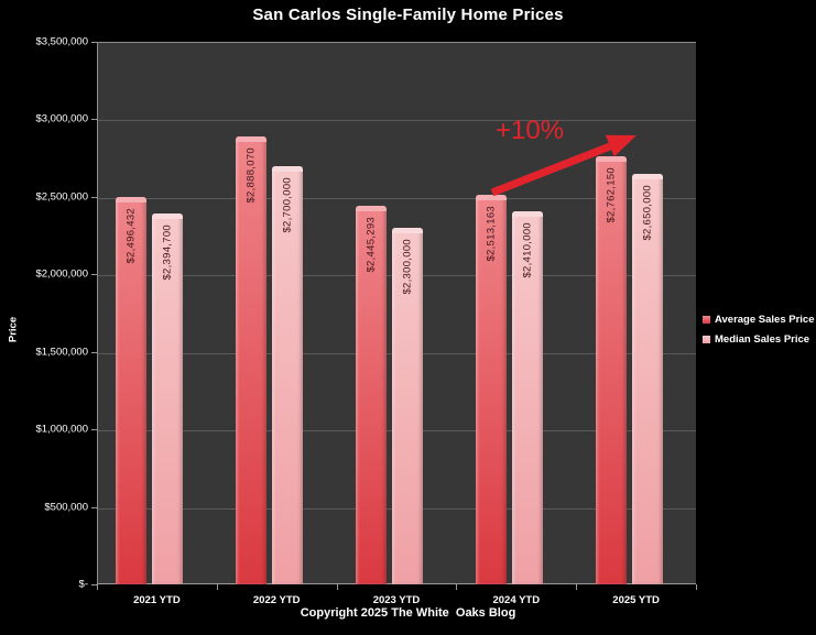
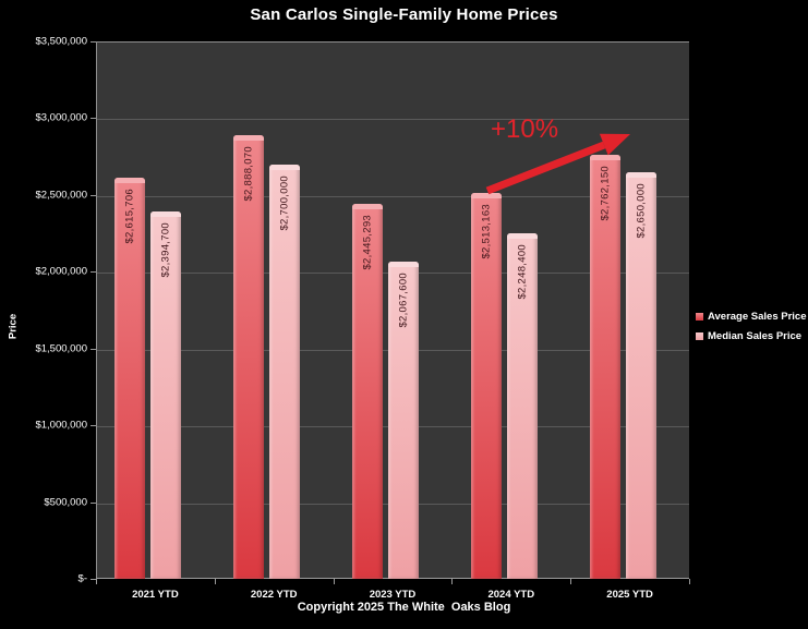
Average Sales Price/2021 YTD: $2,496,432 -> $2,615,706
Median Sales Price/2023 YTD: $2,300,000 -> $2,067,600
Median Sales Price/2024 YTD: $2,410,000 -> $2,248,400
